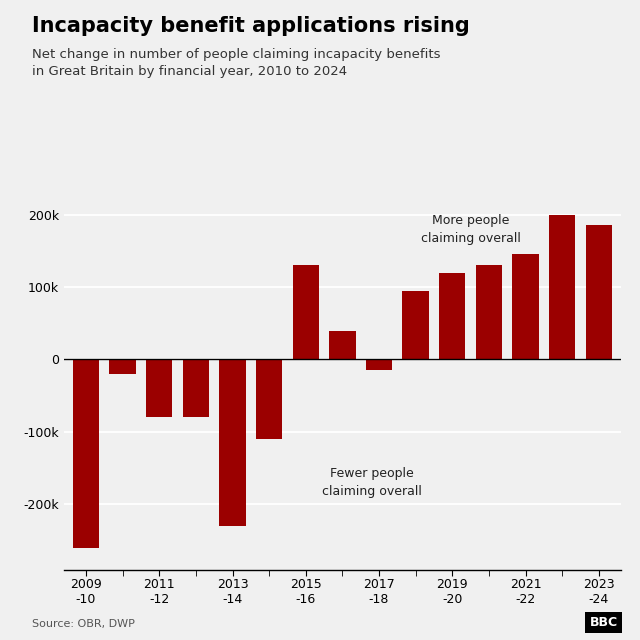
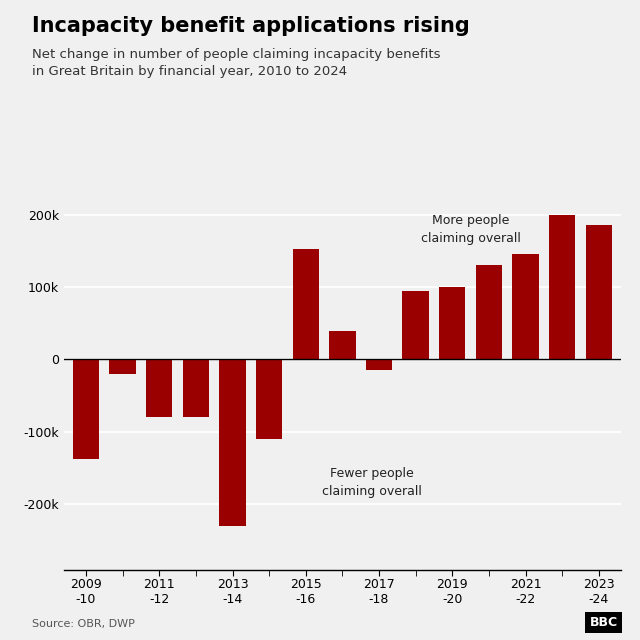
2009 -10: -260k -> -138k
2015 -16: 130k -> 152k
2019 -20: 120k -> 100k
